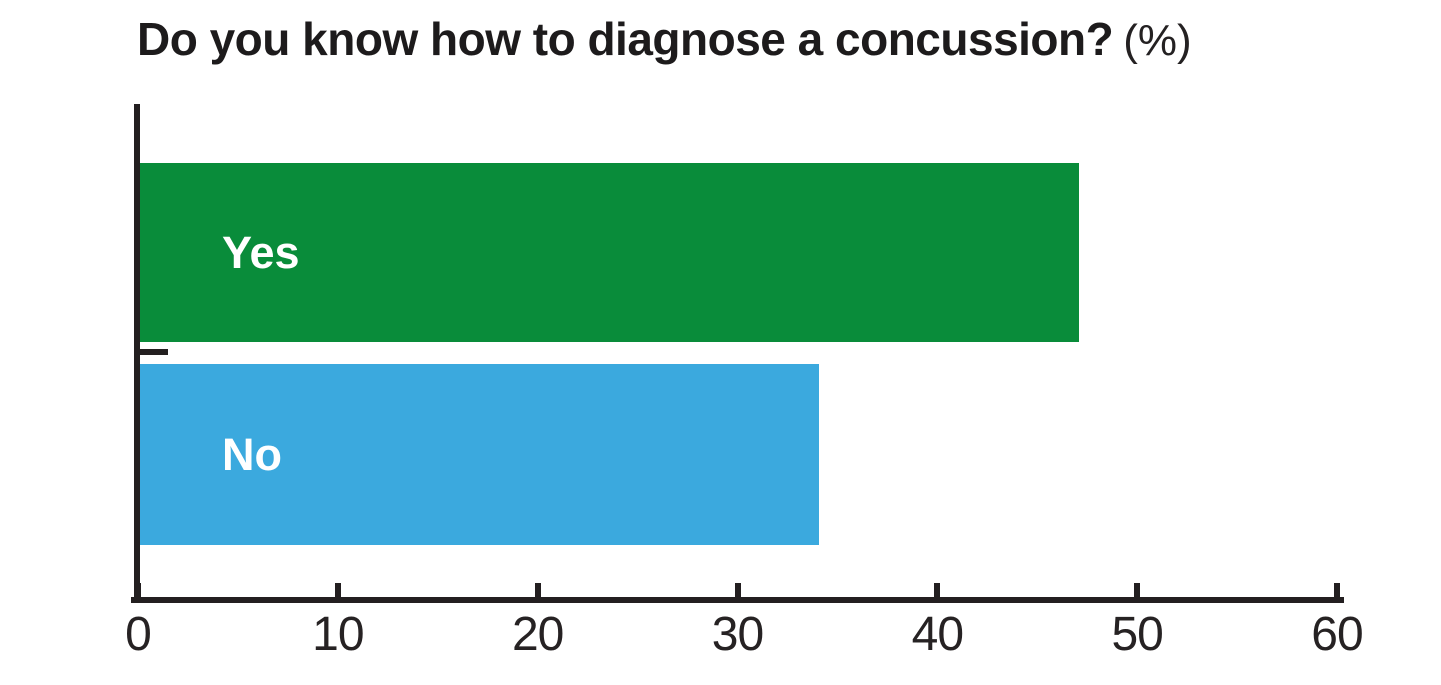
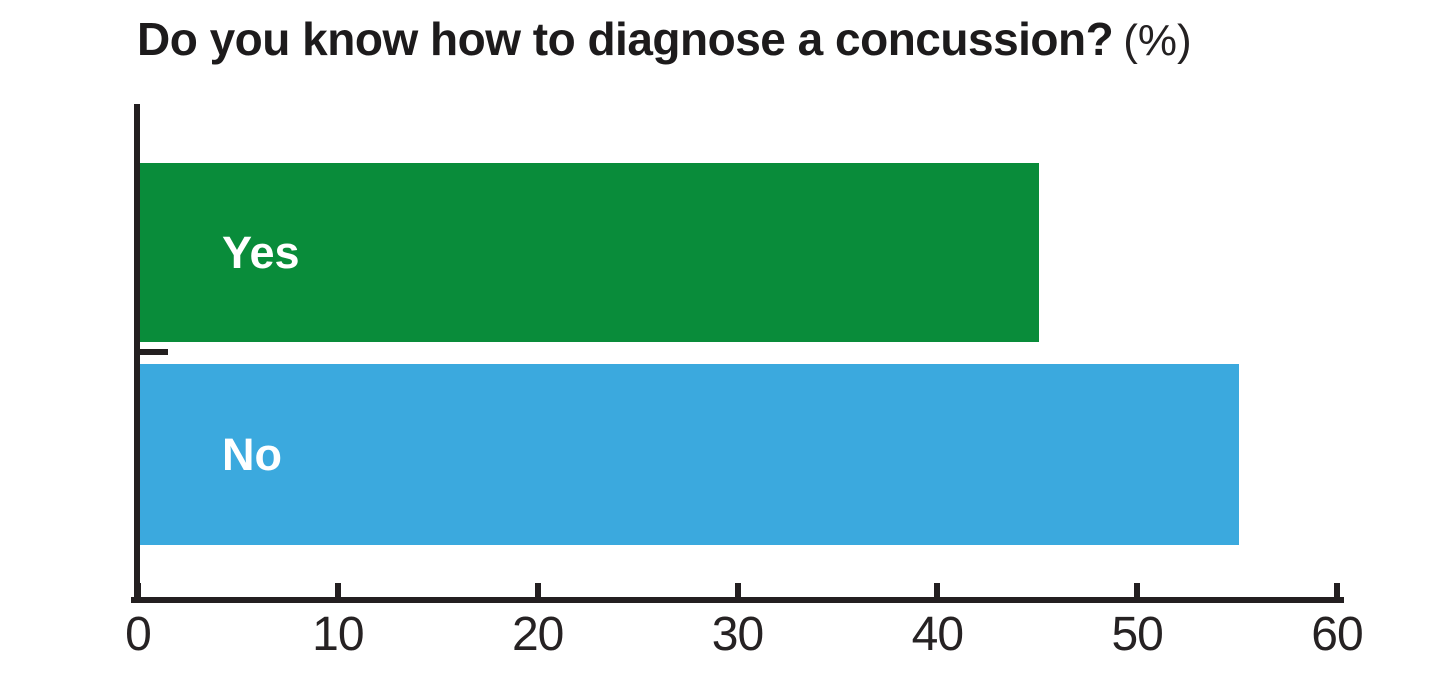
Yes: 47 -> 45
No: 34 -> 55
